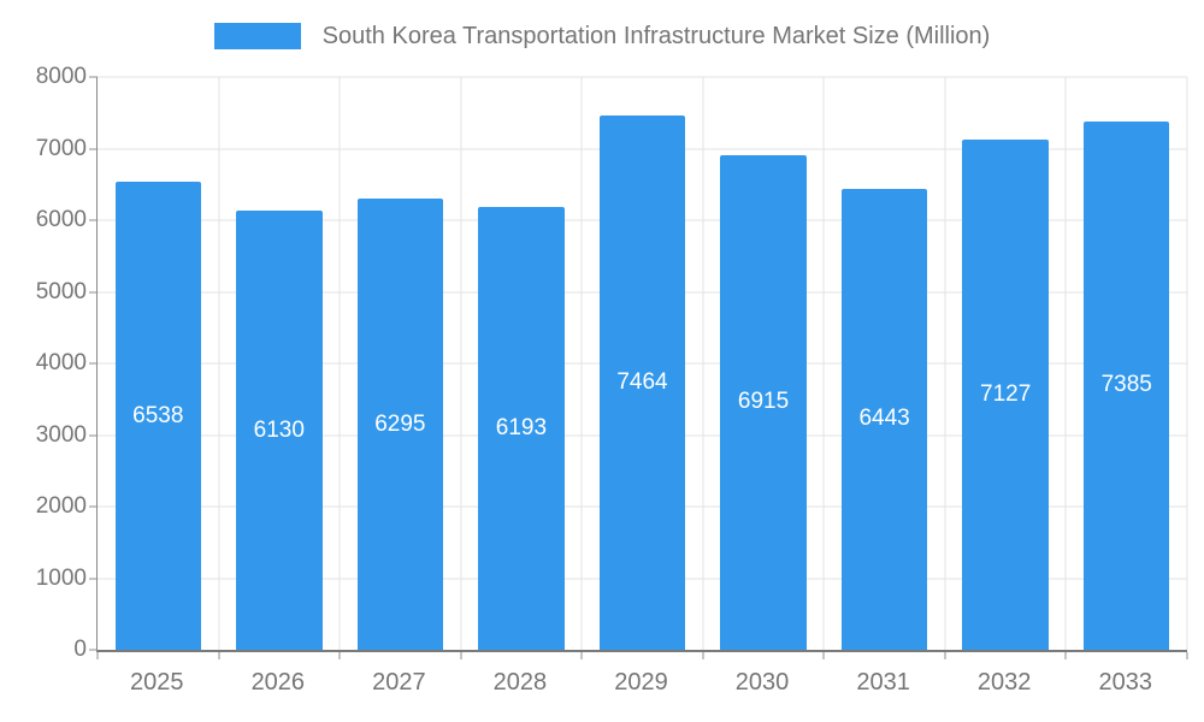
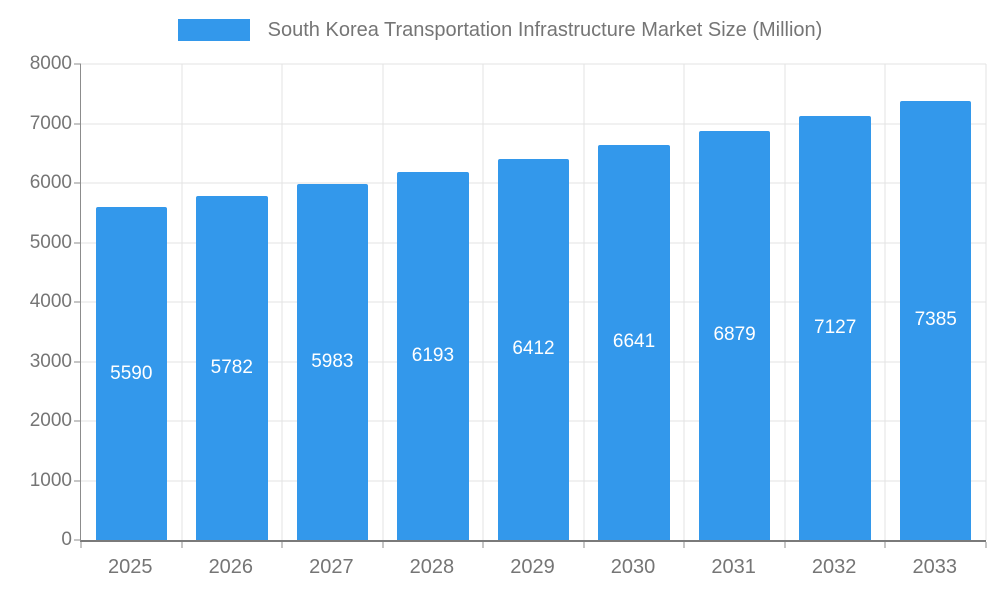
2025: 6538 -> 5590
2026: 6130 -> 5782
2027: 6295 -> 5983
2029: 7464 -> 6412
2030: 6915 -> 6641
2031: 6443 -> 6879
